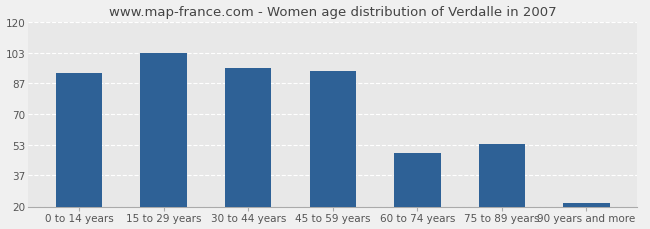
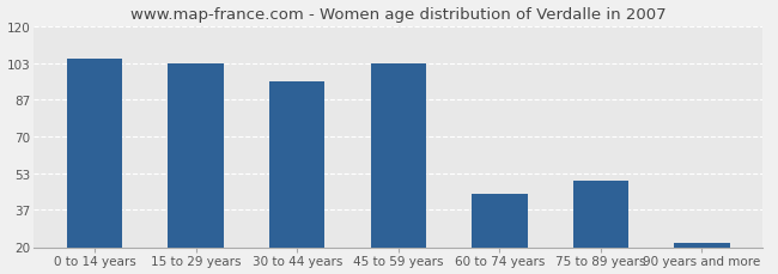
0 to 14 years: 92 -> 105
45 to 59 years: 93 -> 103
60 to 74 years: 49 -> 44
75 to 89 years: 54 -> 50
